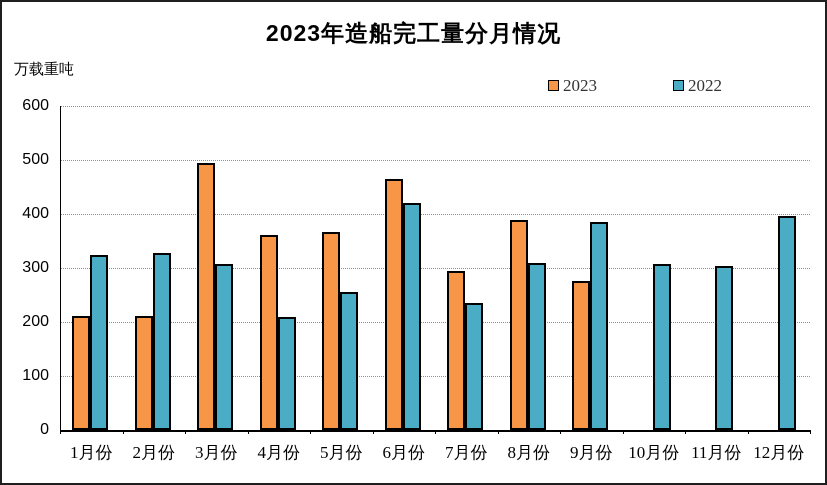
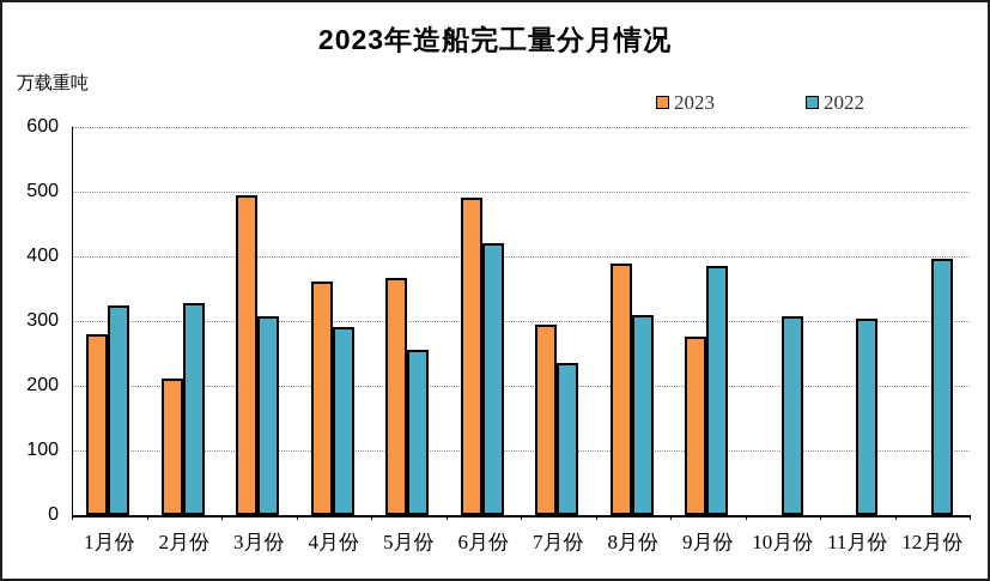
2023/1月份: 210 -> 280
2022/4月份: 210 -> 290
2023/6月份: 460 -> 490
